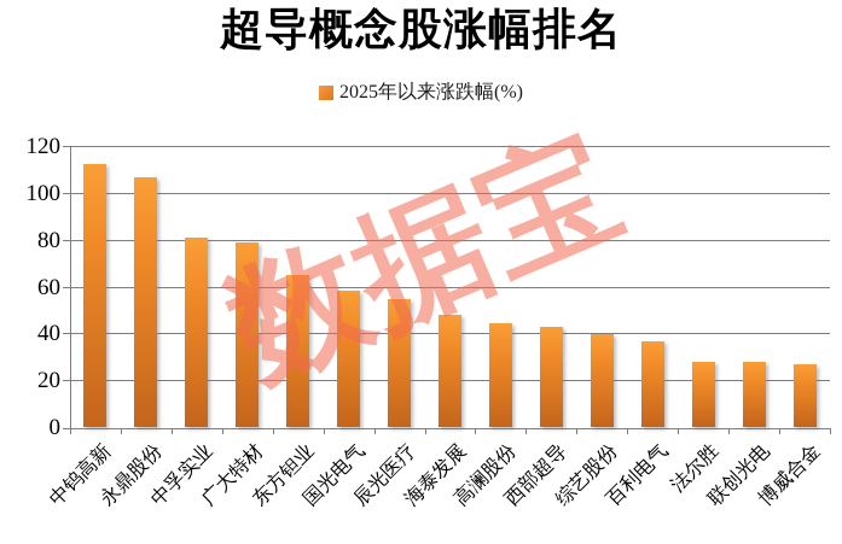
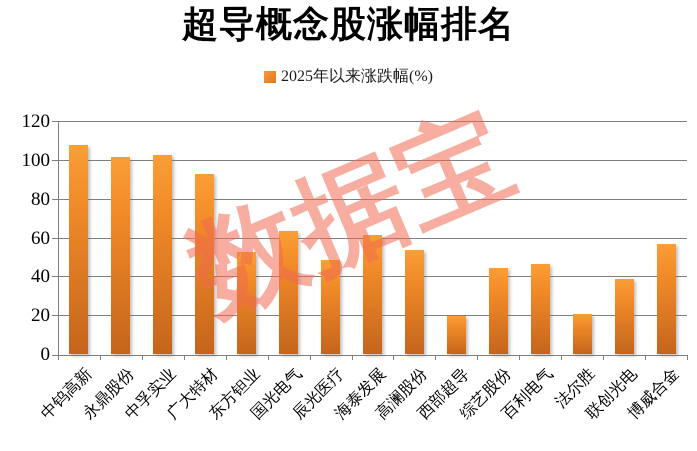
中钨高新: 113 -> 108
永鼎股份: 107 -> 102
中孚实业: 82 -> 103
广大特材: 80 -> 93
东方钽业: 66 -> 53
国光电气: 58 -> 64
辰光医疗: 55 -> 49
海泰发展: 48 -> 62
高澜股份: 45 -> 54
西部超导: 44 -> 20
综艺股份: 40 -> 45
百利电气: 37 -> 47
法尔胜: 28 -> 21
联创光电: 28 -> 39
博威合金: 28 -> 57
